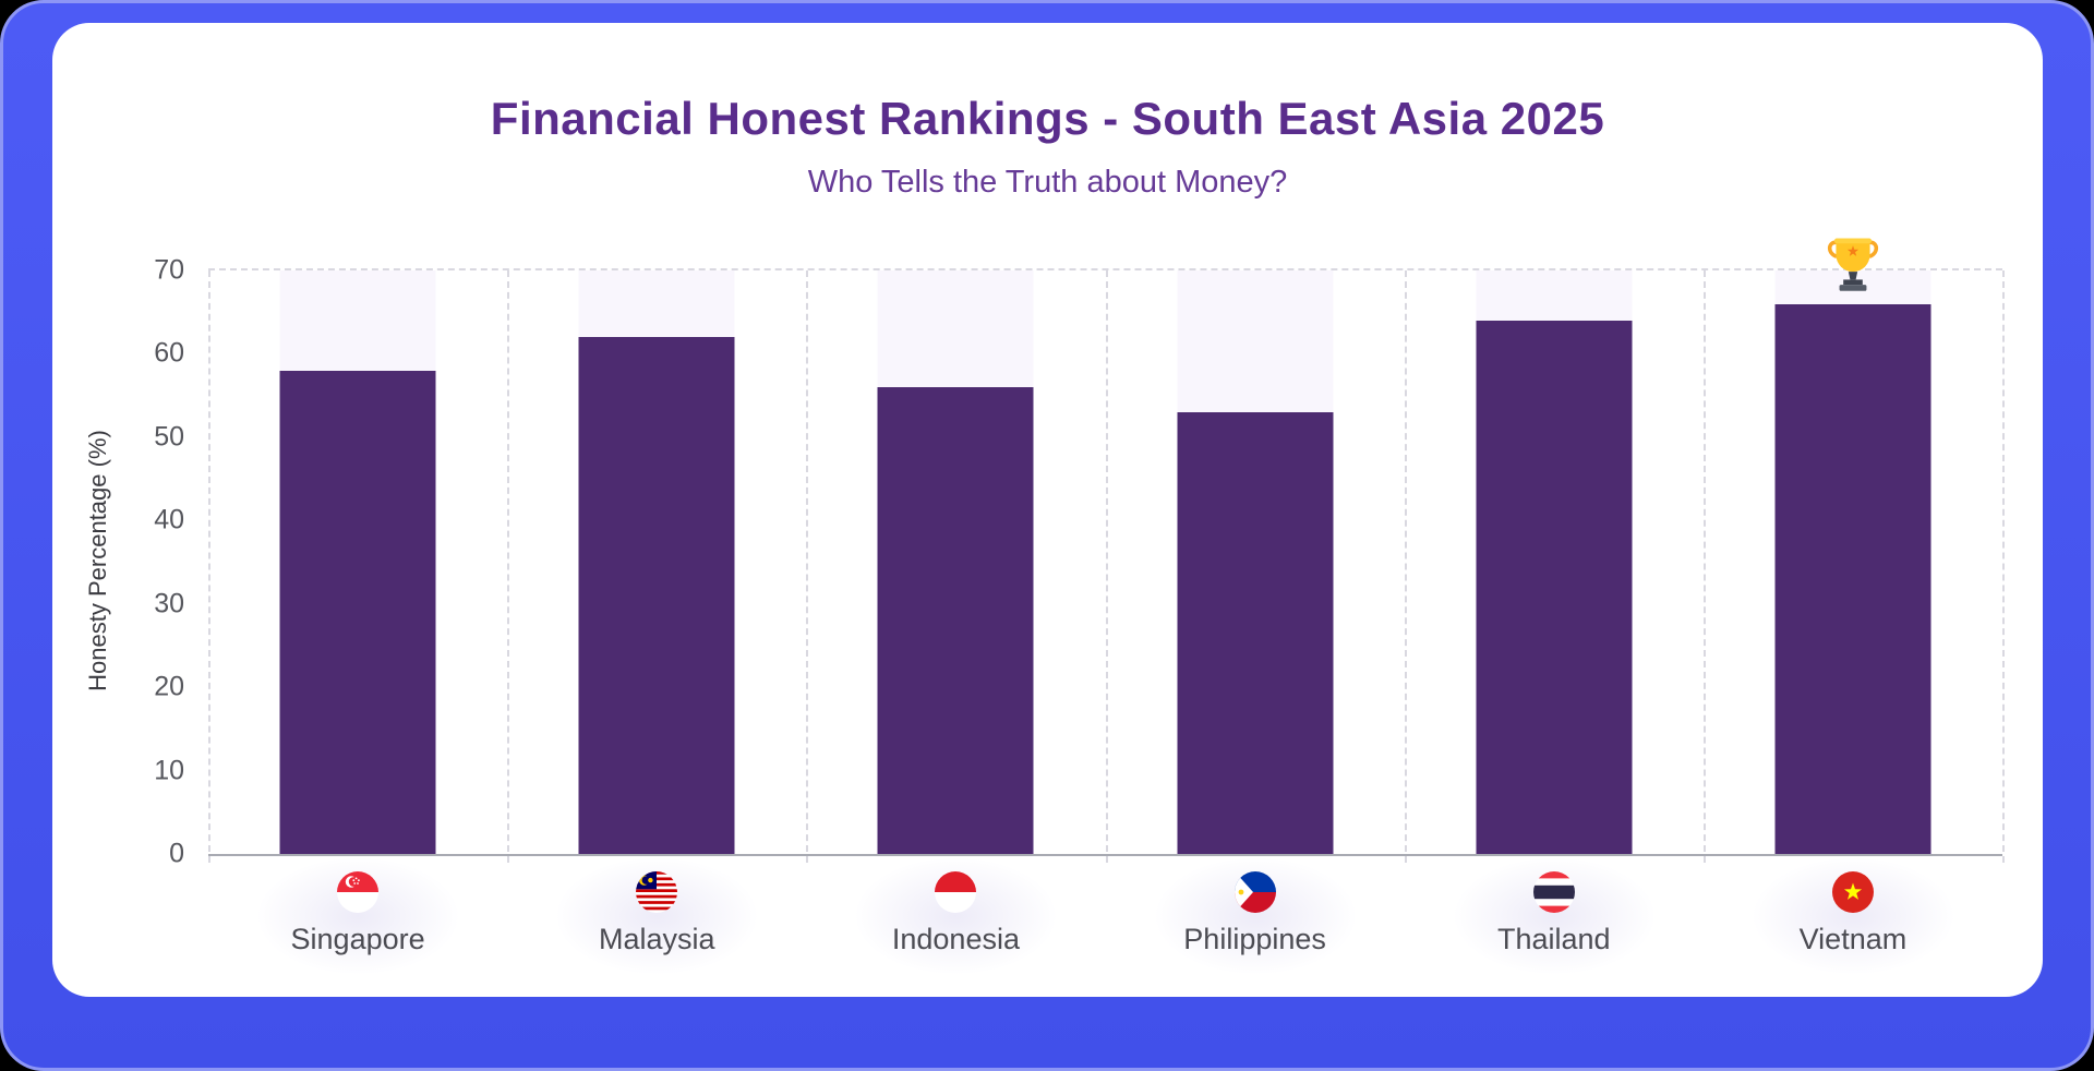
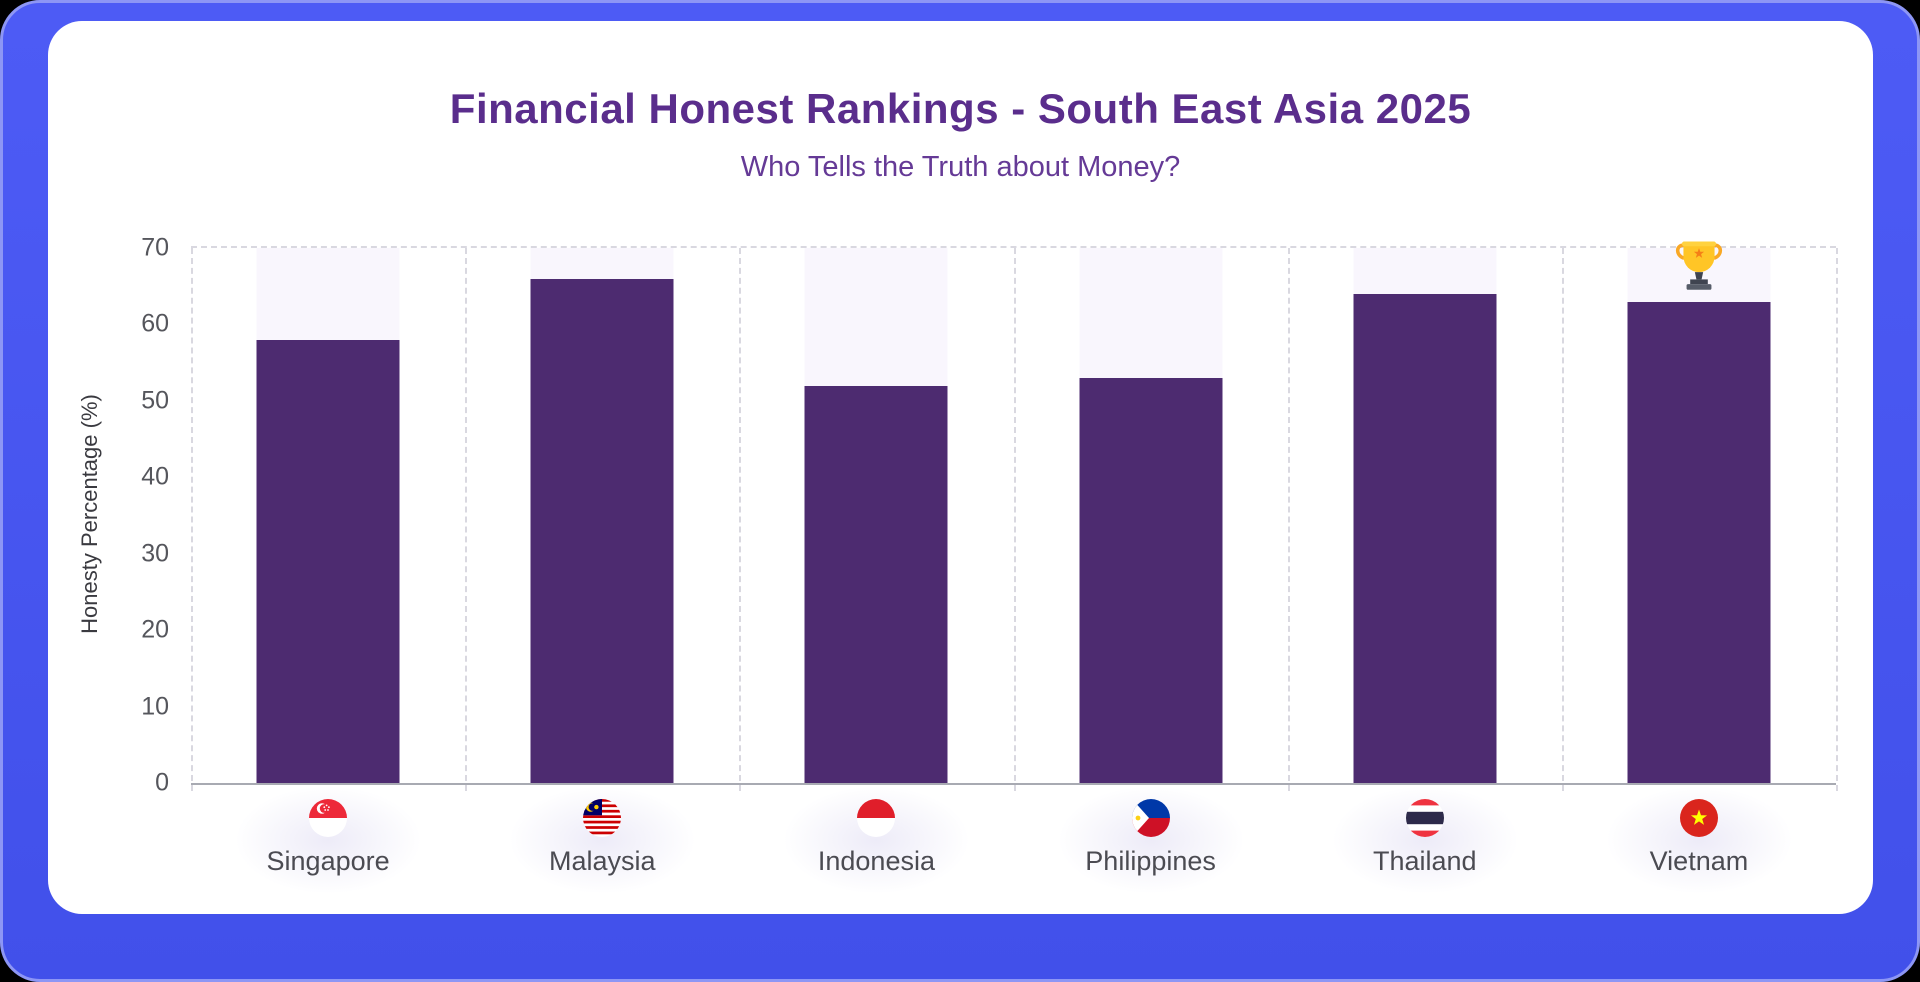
Malaysia: 62 -> 66
Indonesia: 56 -> 52
Vietnam: 66 -> 63
